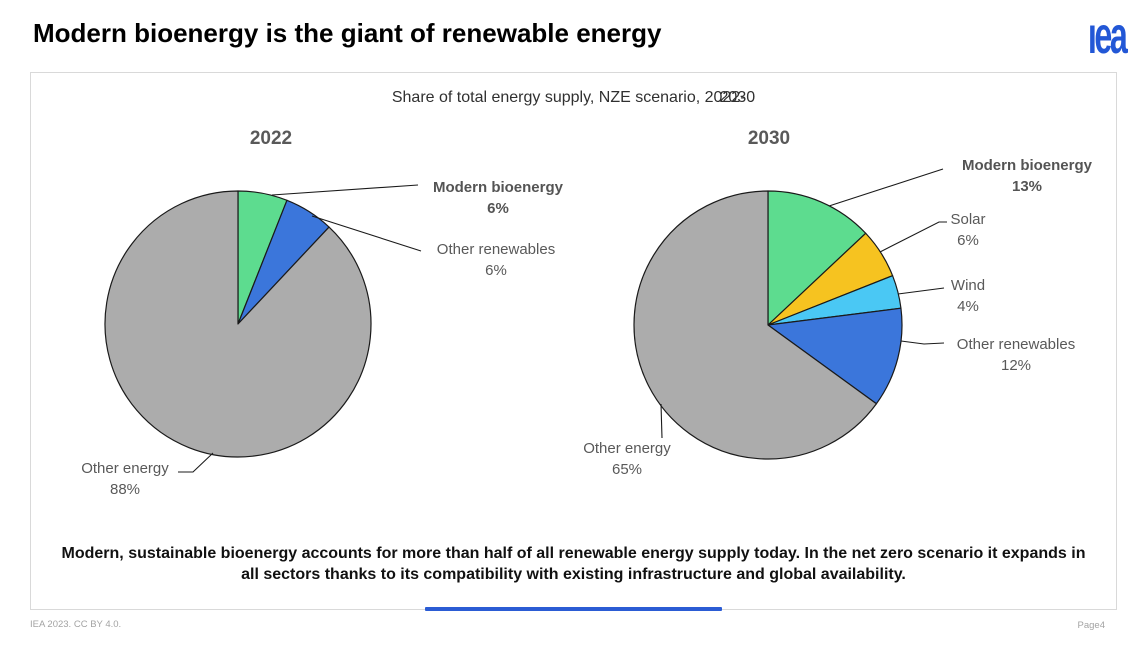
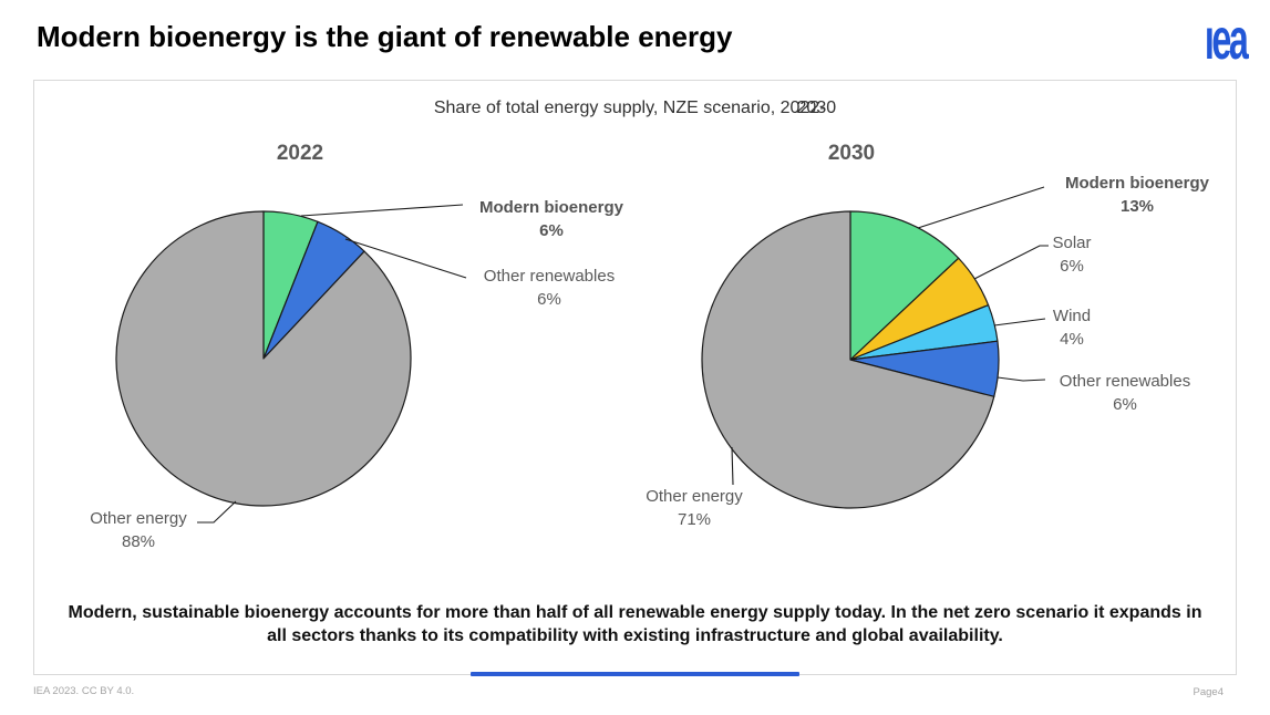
2030/Other renewables: 12% -> 6%
2030/Other energy: 65% -> 71%
